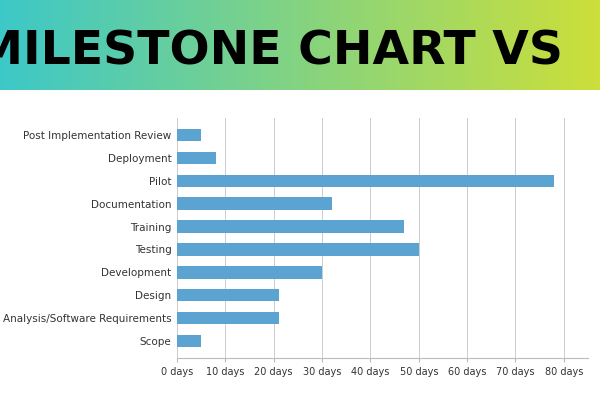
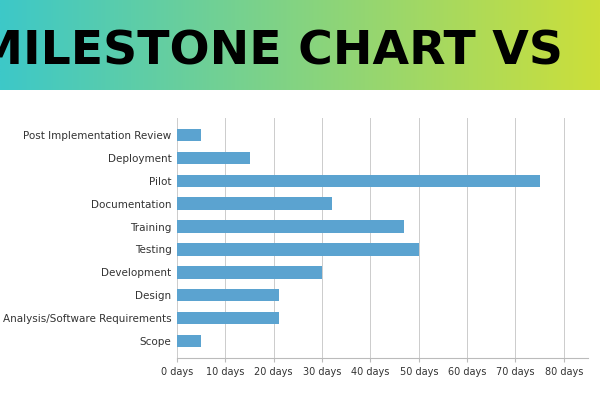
Deployment: 8 days -> 15 days
Pilot: 78 days -> 75 days
